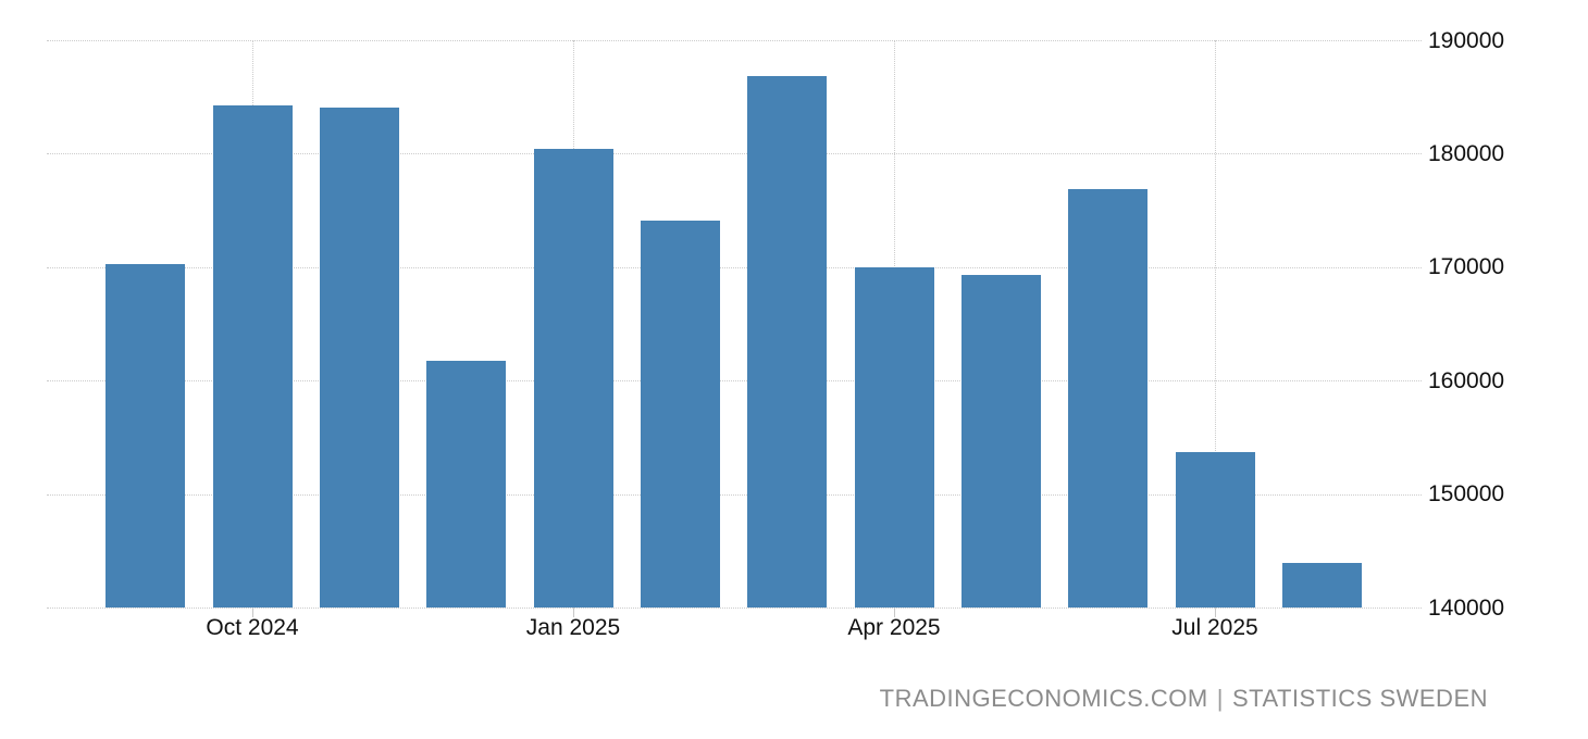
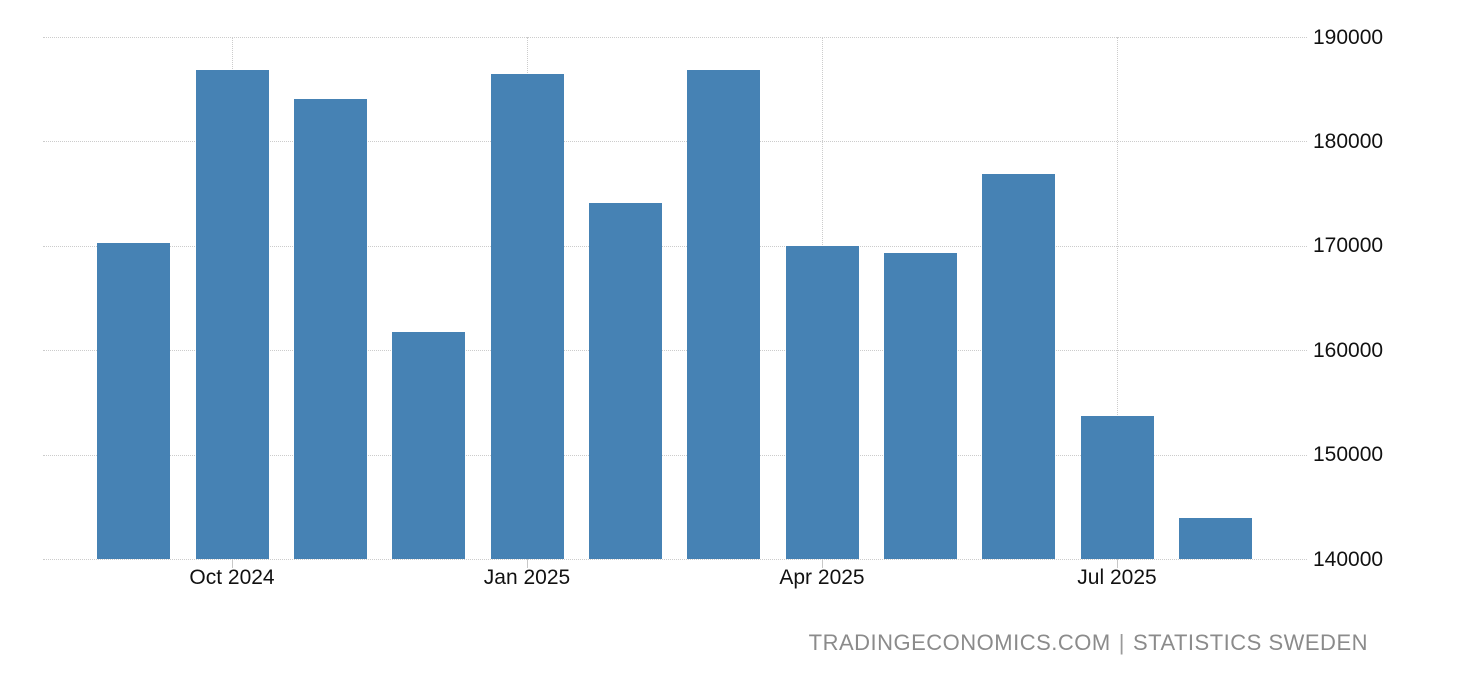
Oct 2024: 184300 -> 186800
Jan 2025: 180400 -> 186500
